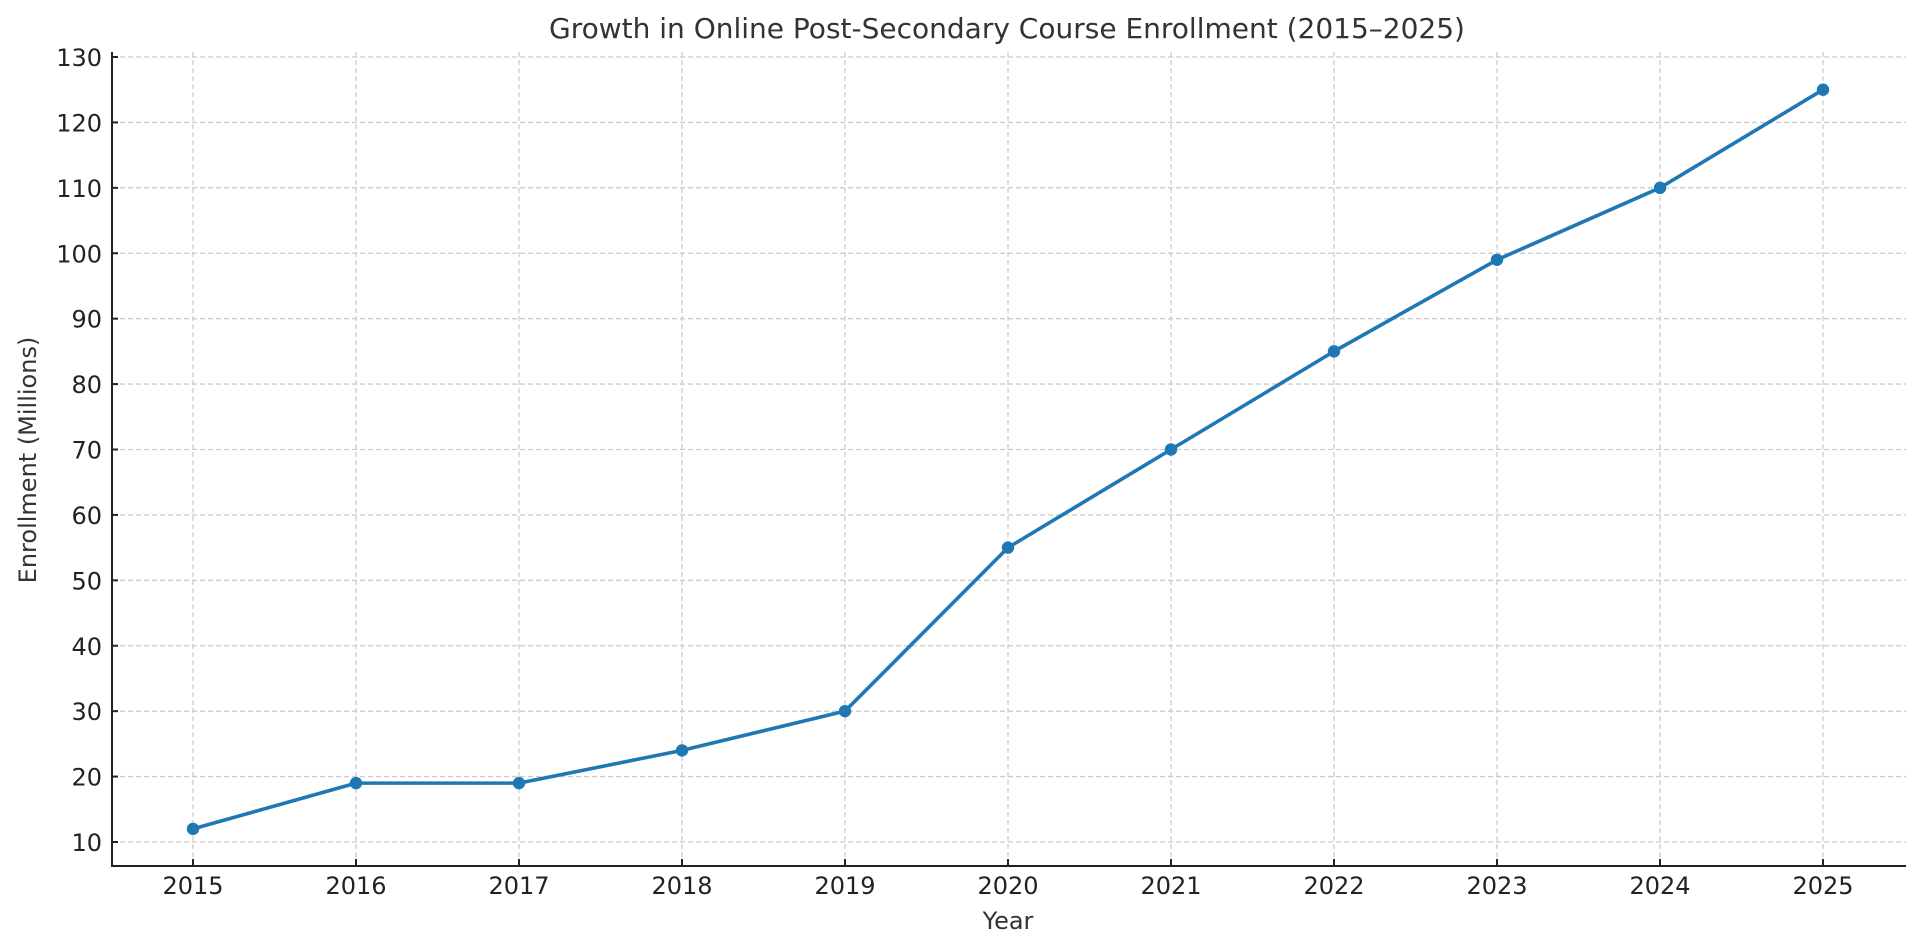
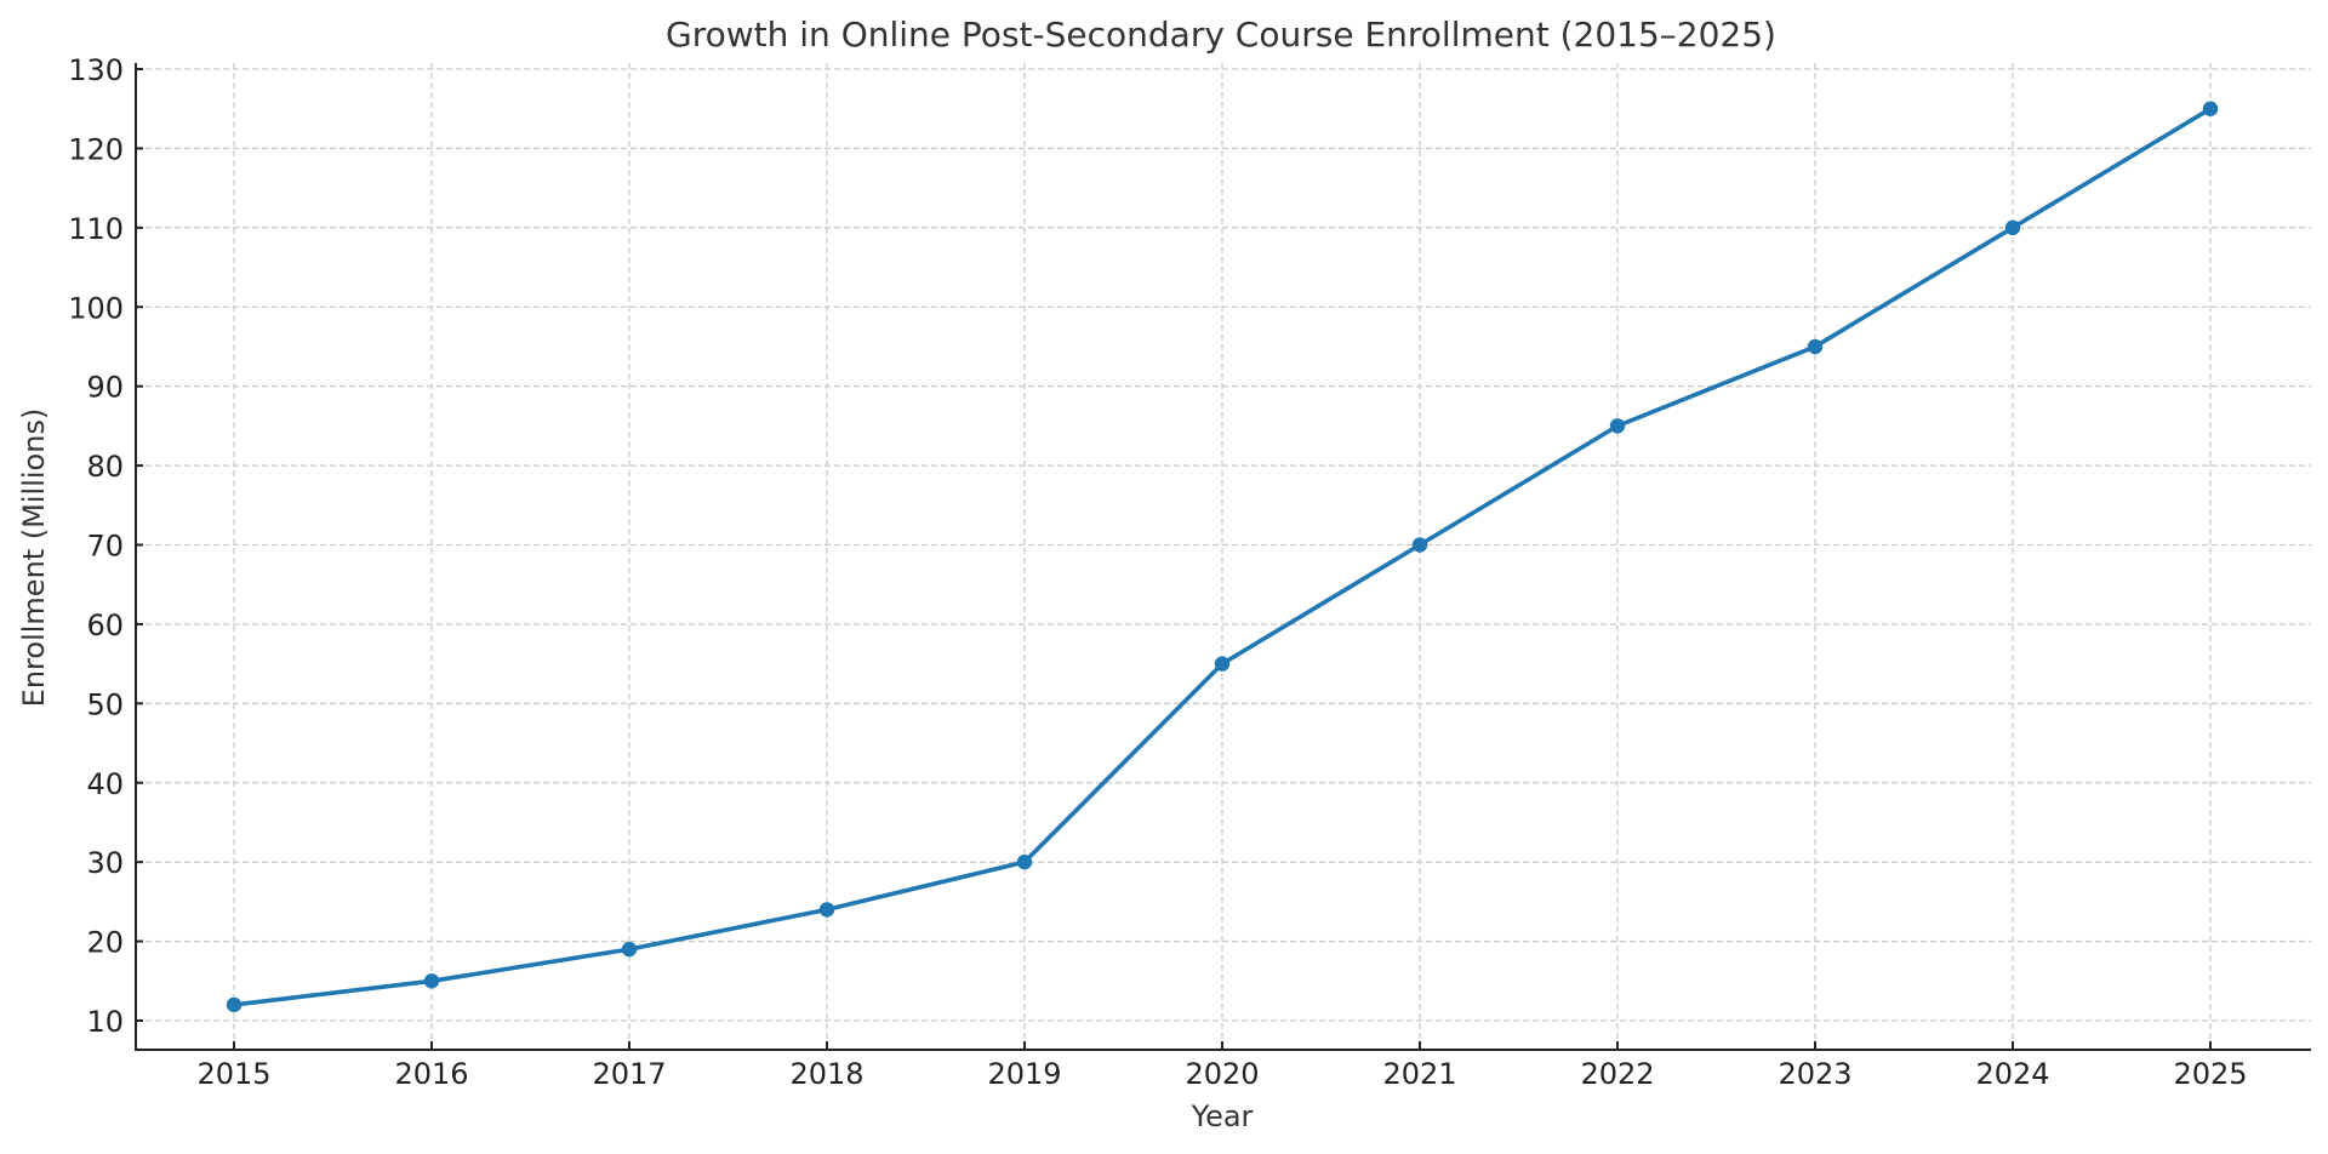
2016: 19 -> 15
2023: 99 -> 95
